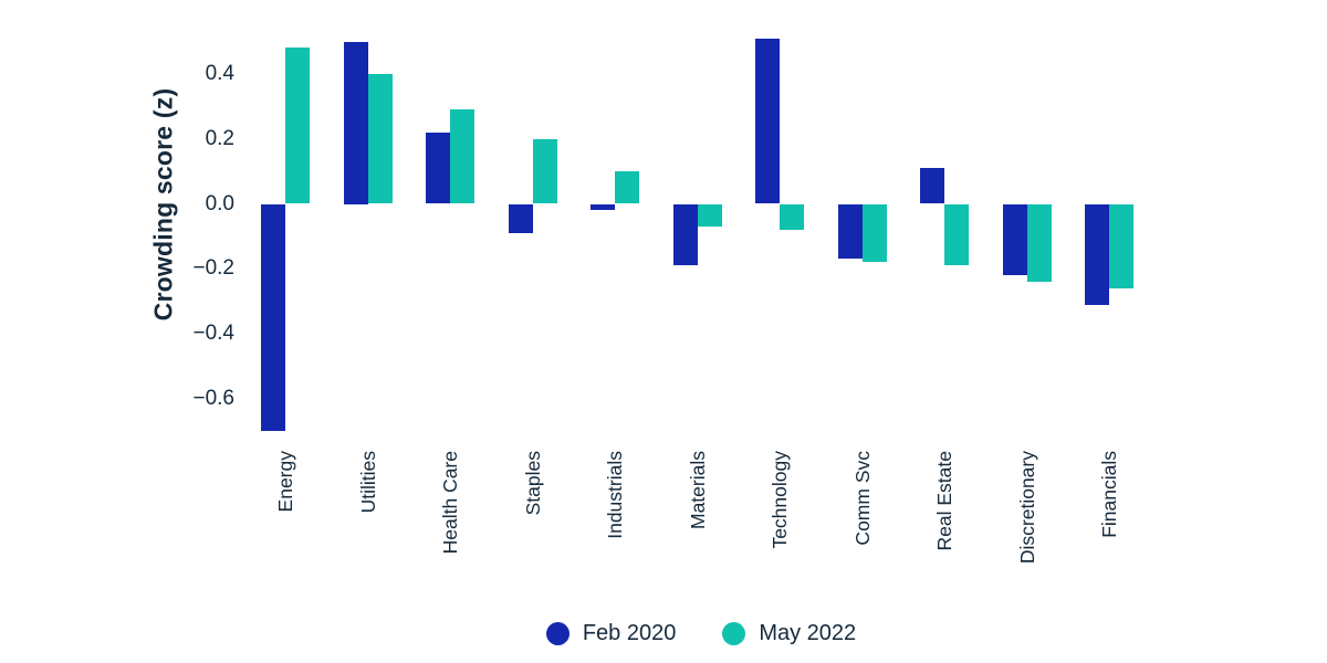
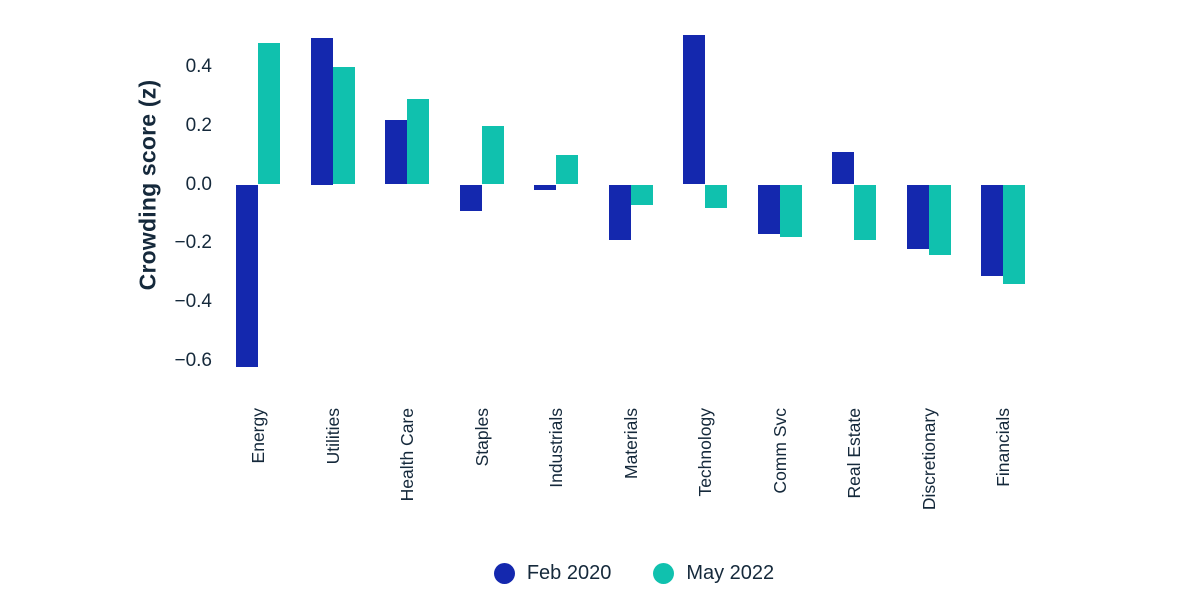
Feb 2020/Energy: -0.70 -> -0.62
May 2022/Financials: -0.26 -> -0.34
